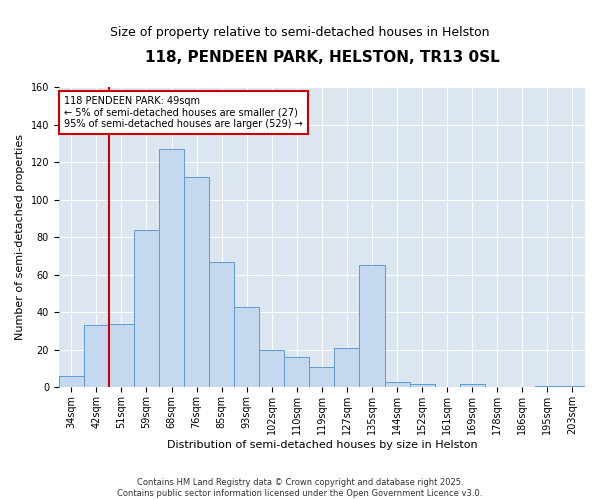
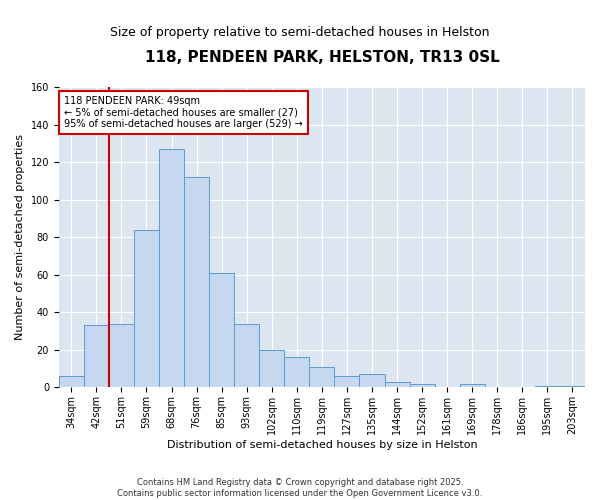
85sqm: 67 -> 61
93sqm: 43 -> 34
127sqm: 21 -> 6
135sqm: 65 -> 7
